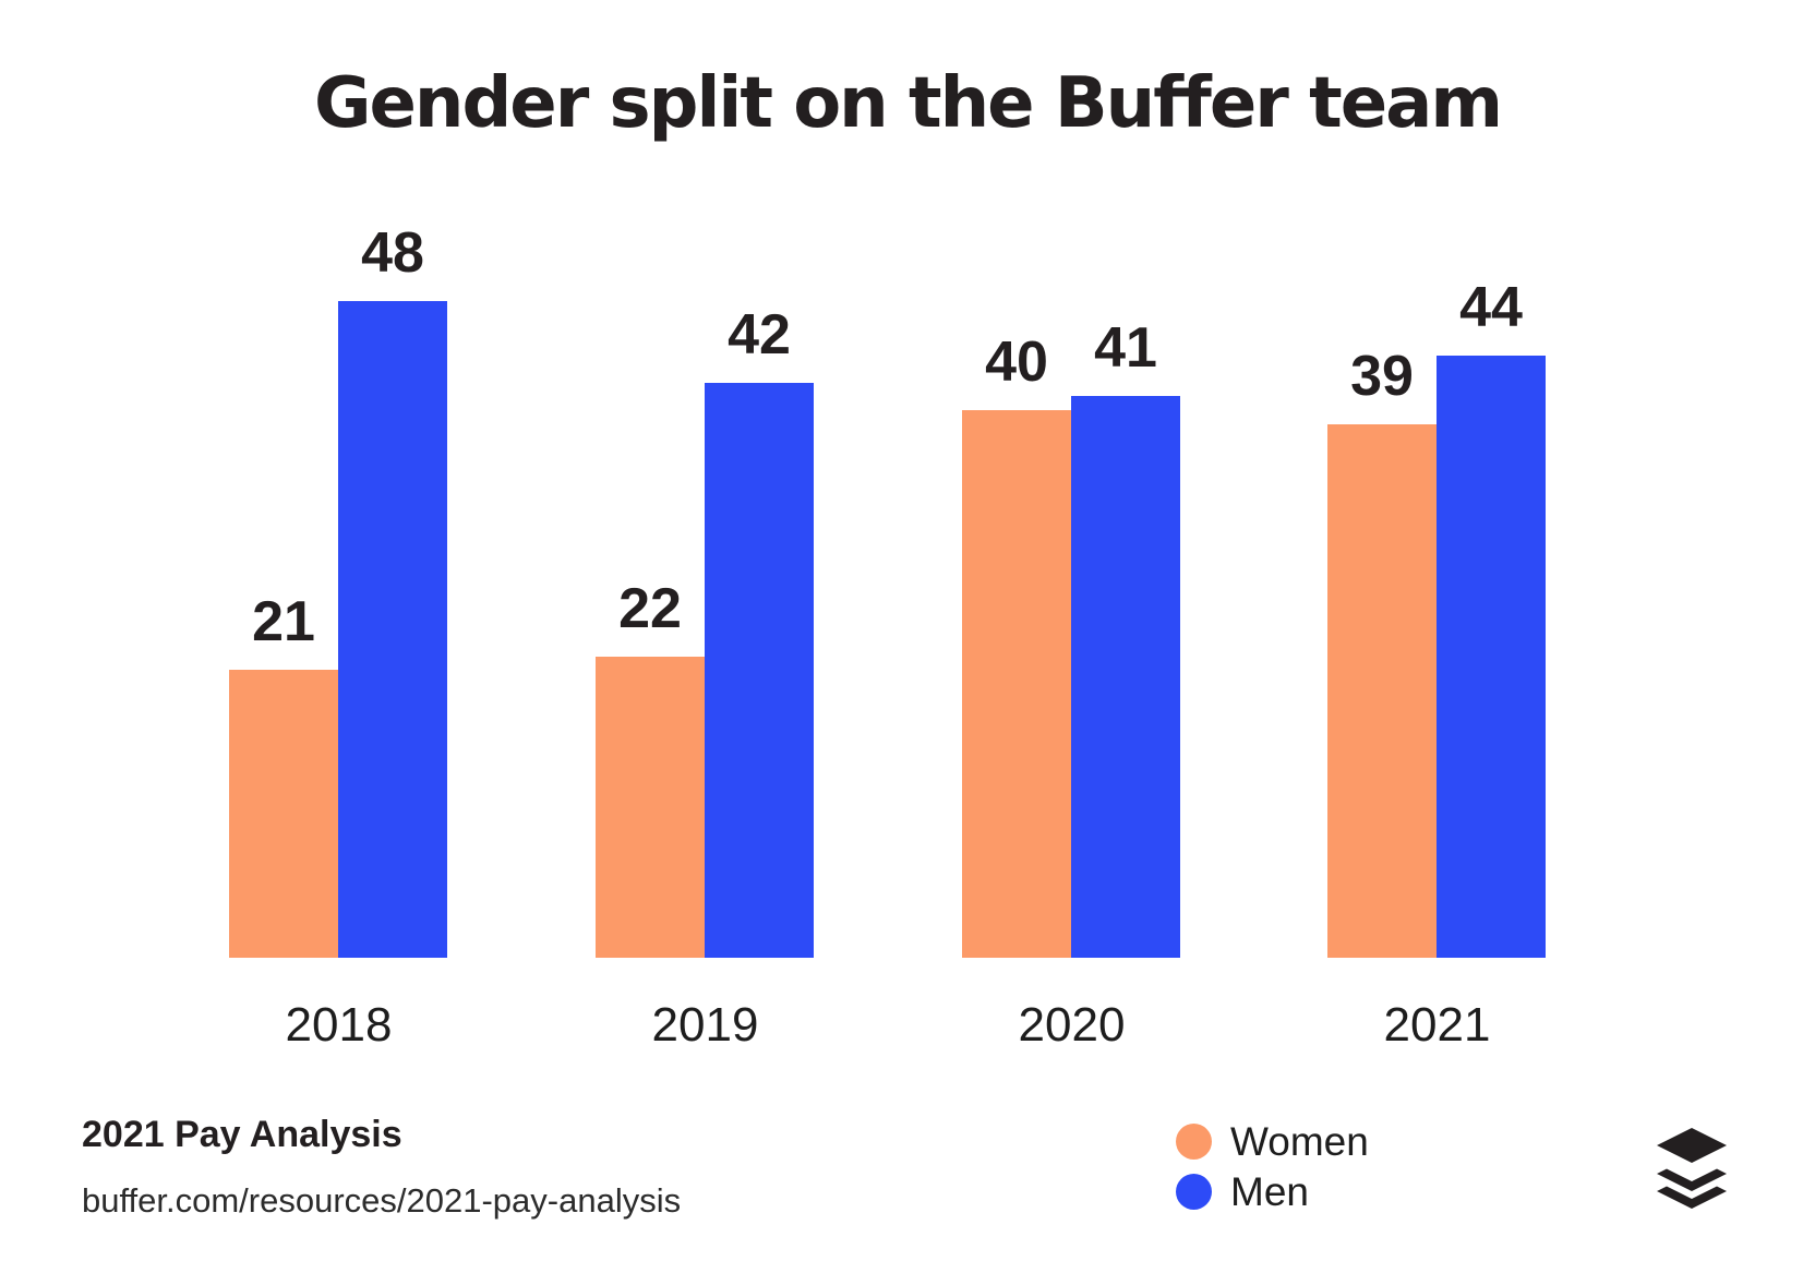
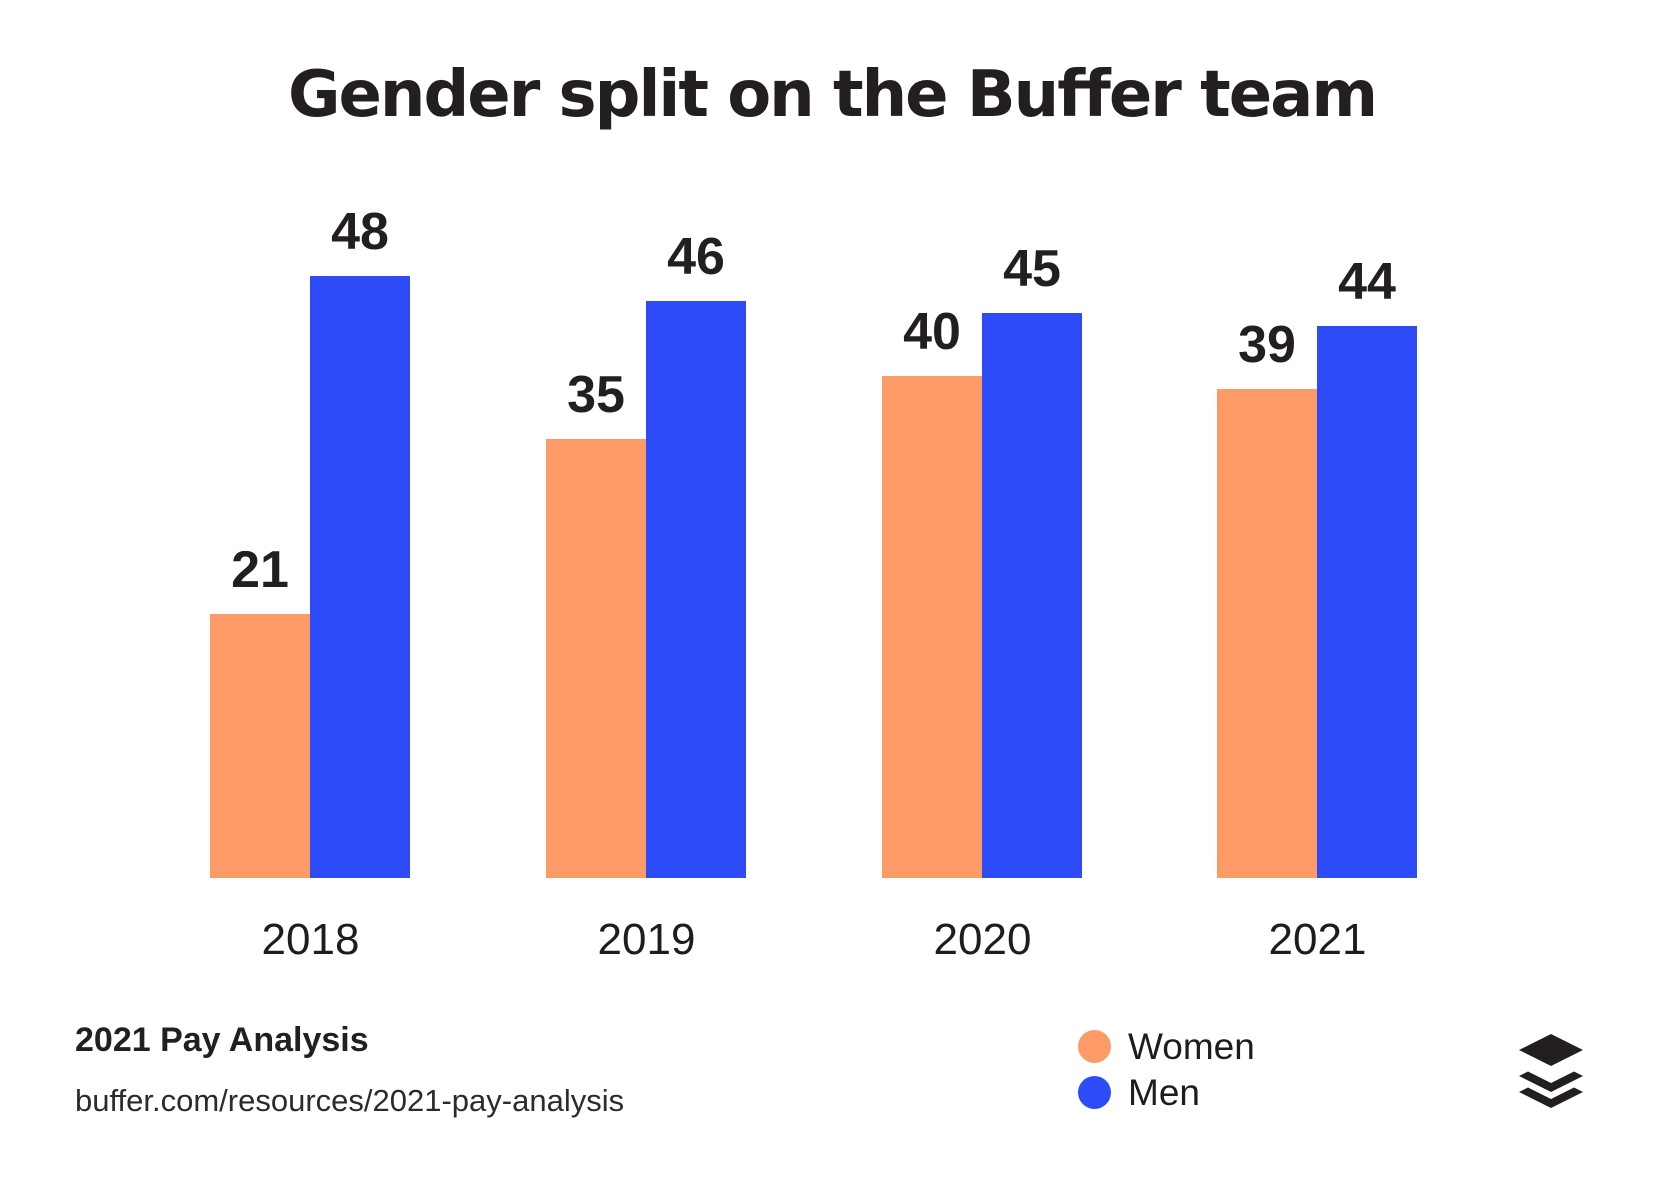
Women/2019: 22 -> 35
Men/2019: 42 -> 46
Men/2020: 41 -> 45
